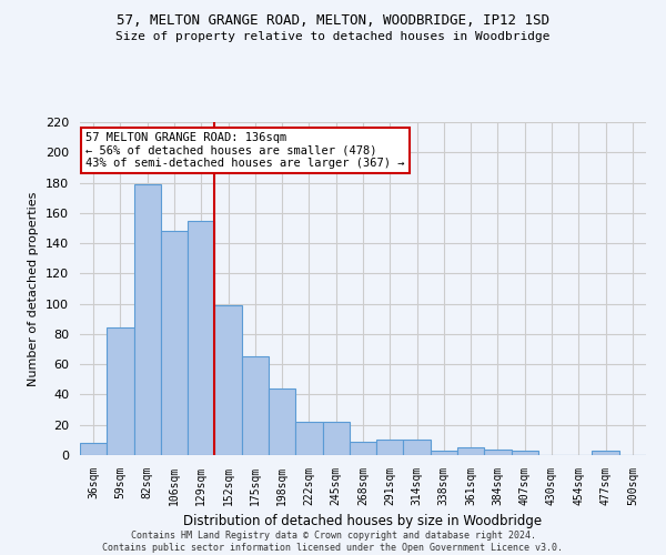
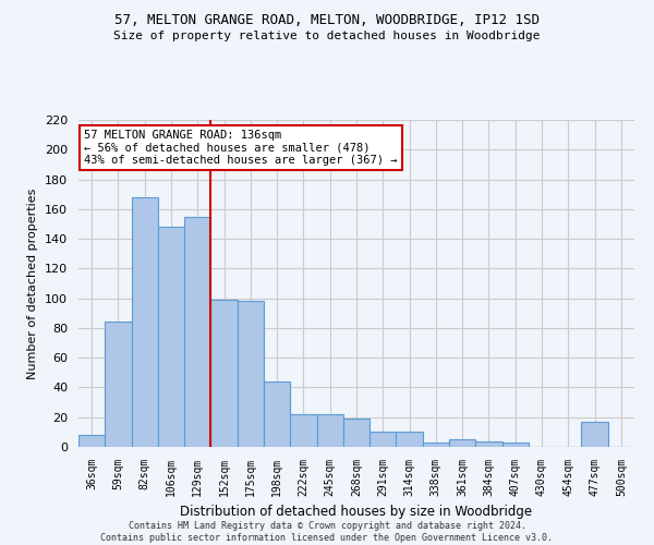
82sqm: 179 -> 168
175sqm: 65 -> 98
268sqm: 9 -> 19
477sqm: 3 -> 17
